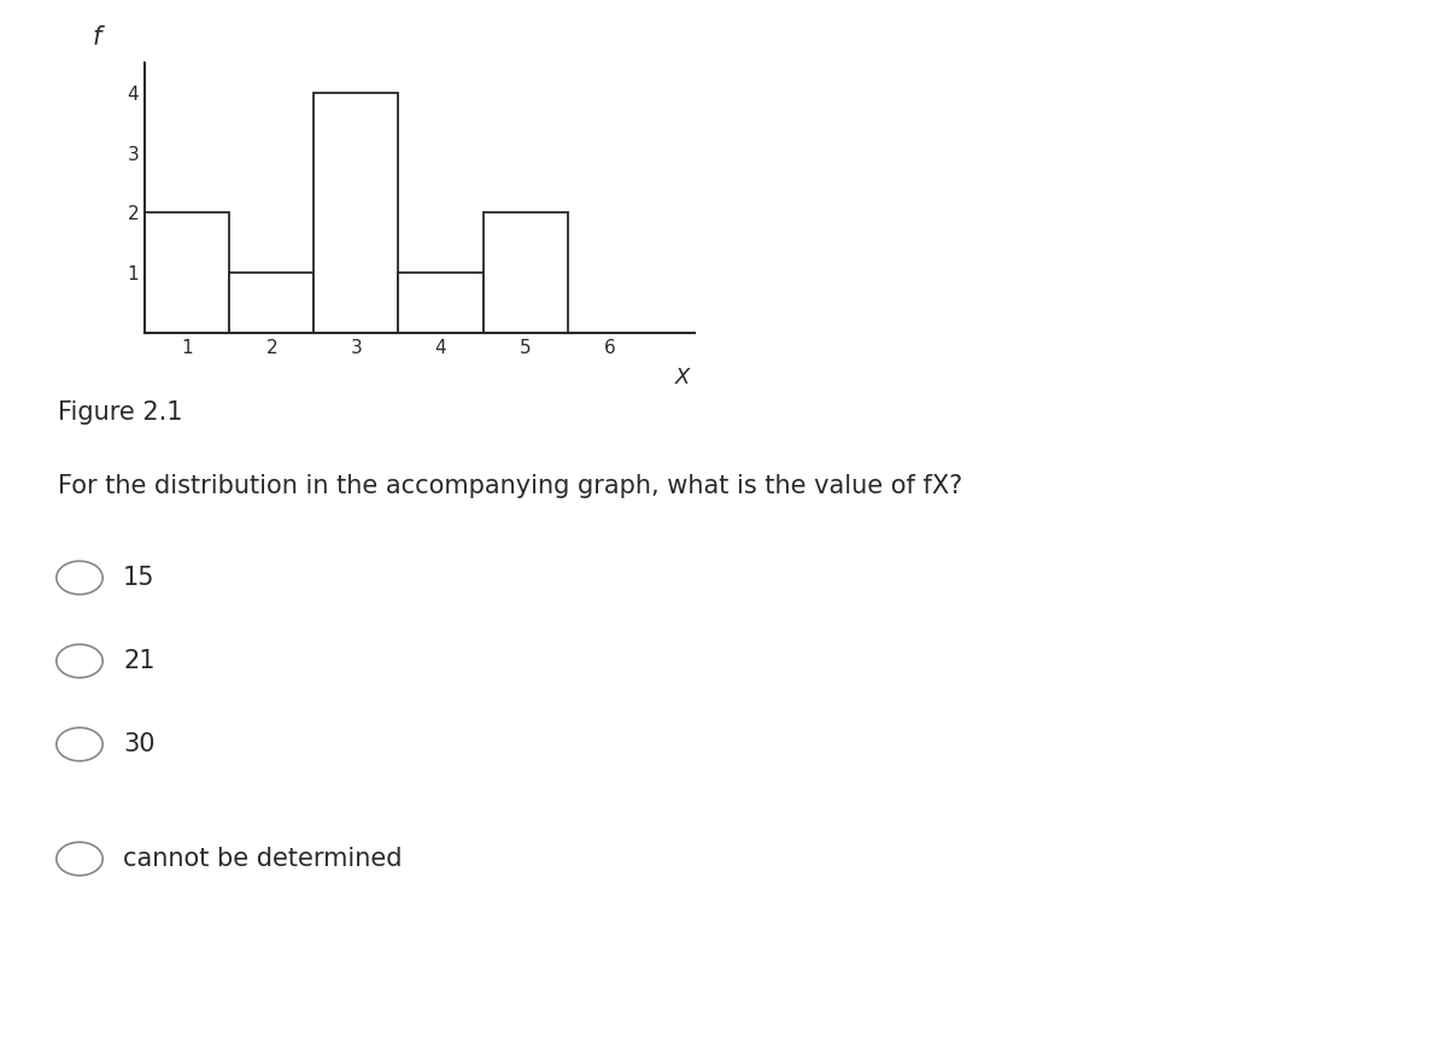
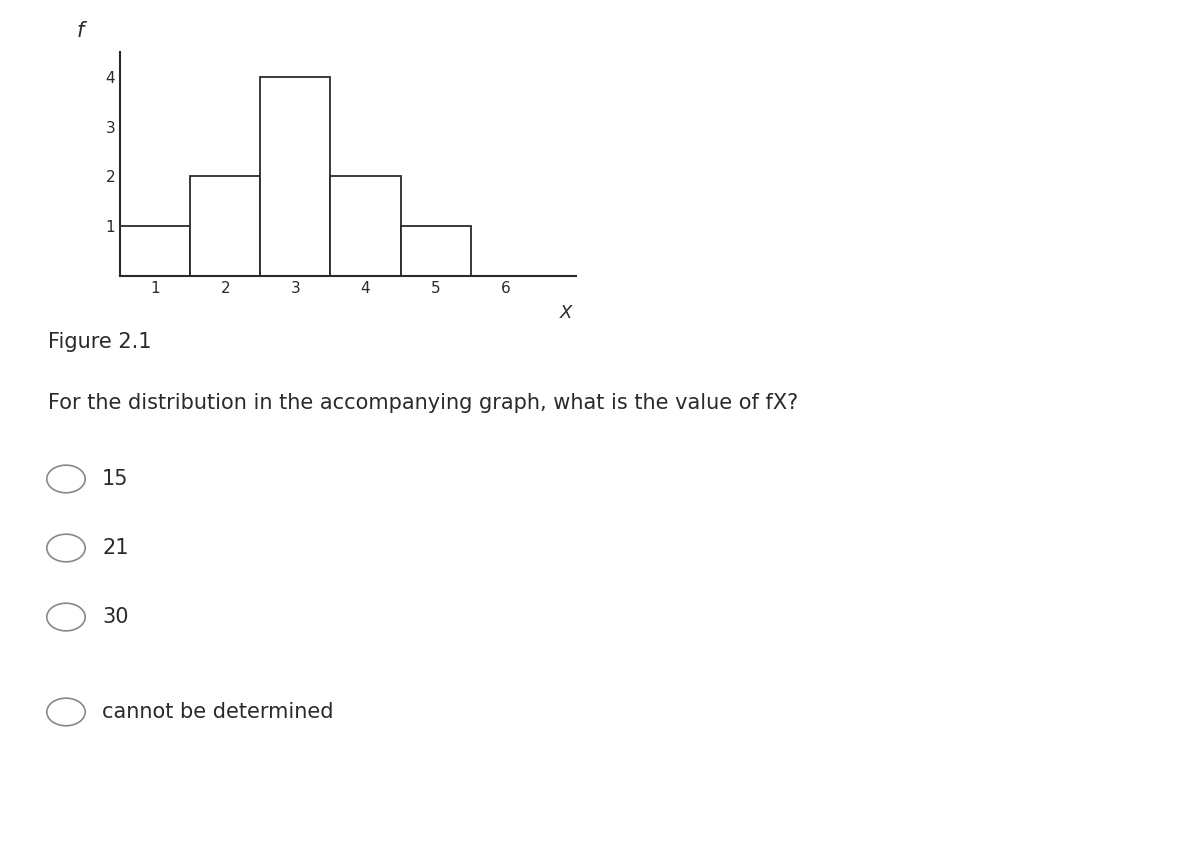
1: 2 -> 1
2: 1 -> 2
4: 1 -> 2
5: 2 -> 1
